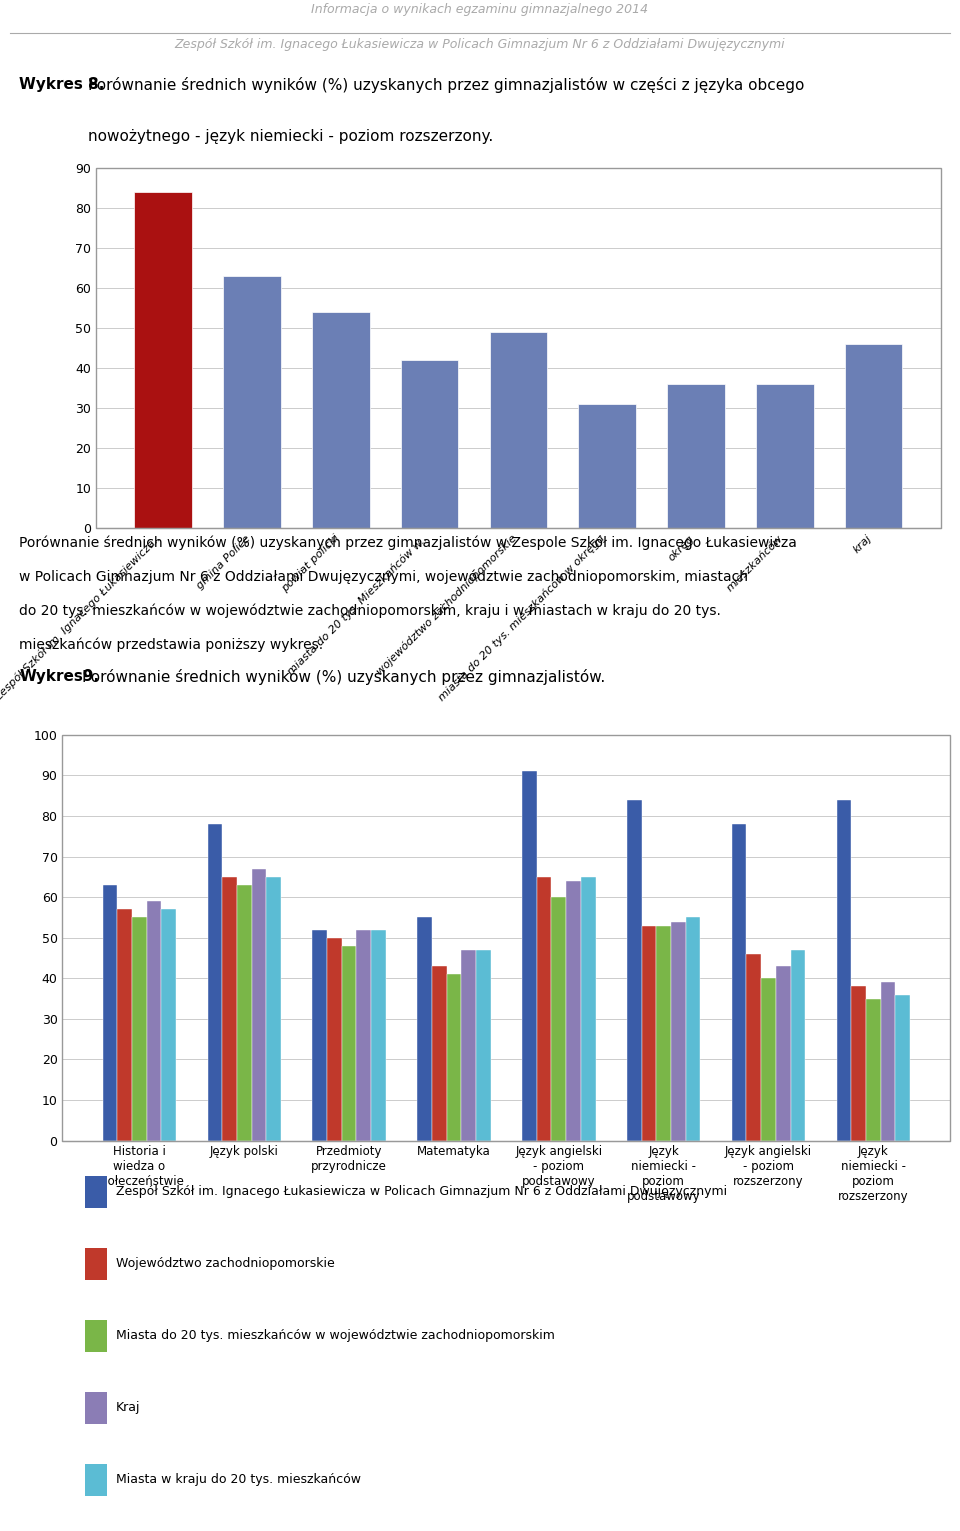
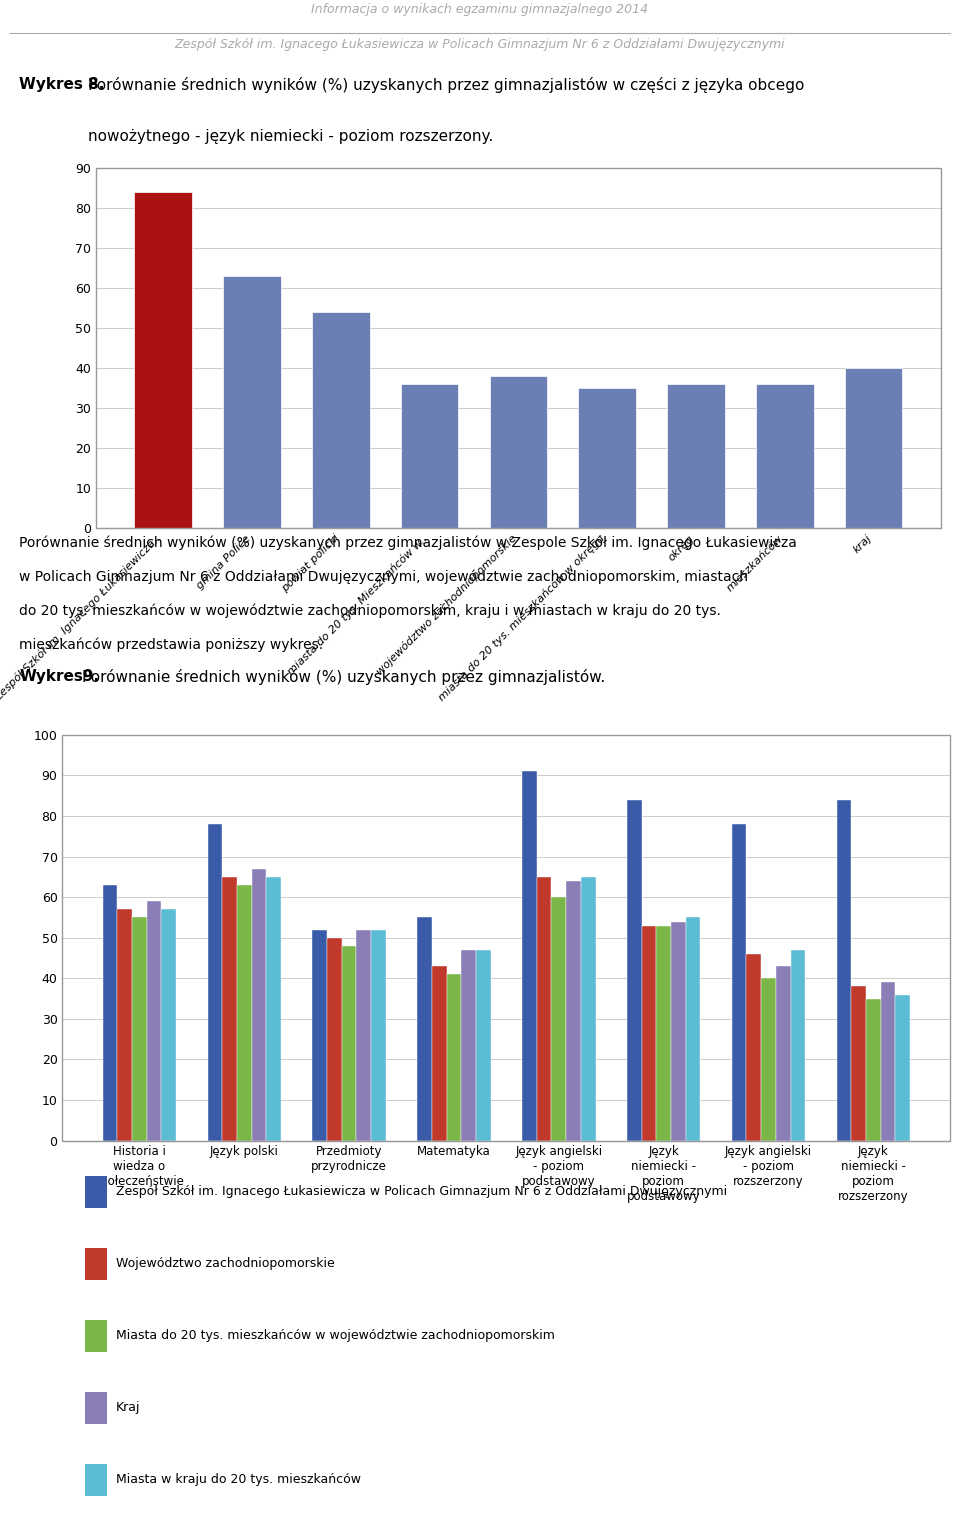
miasta do 20 tys. Mieszkańców w..: 42 -> 36
województwo zachodniopomorskie: 49 -> 38
miasta do 20 tys. mieszkańców w okręgu: 31 -> 35
kraj: 46 -> 40
